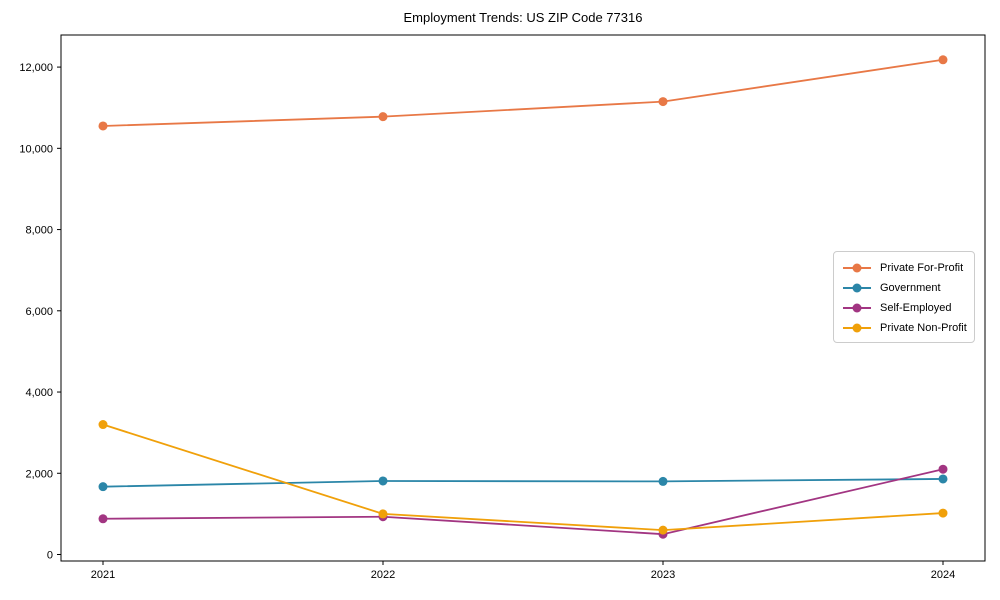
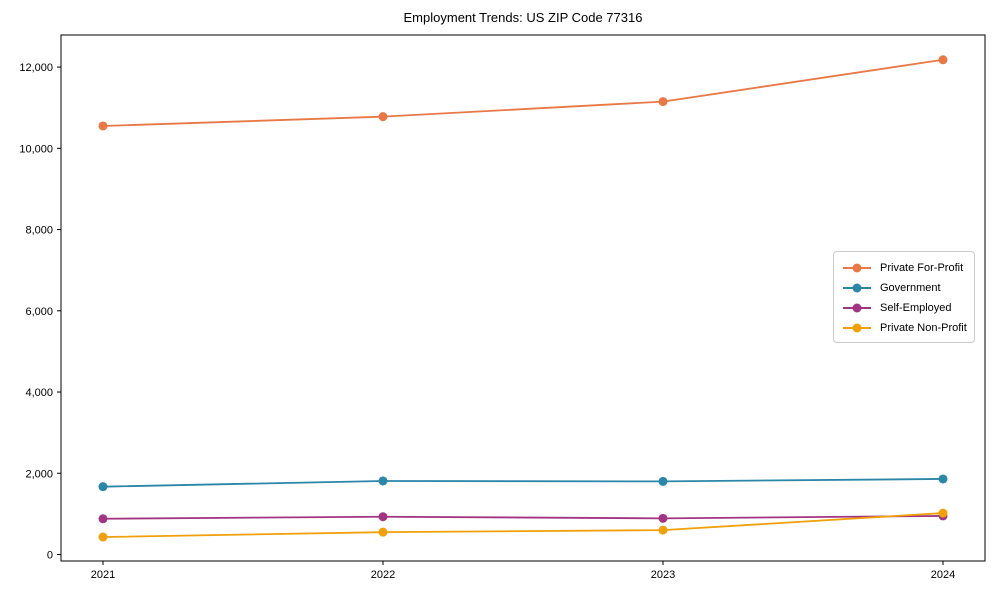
Private Non-Profit/2021: 3200 -> 400
Private Non-Profit/2022: 1000 -> 600
Self-Employed/2023: 500 -> 900
Self-Employed/2024: 2100 -> 1000
